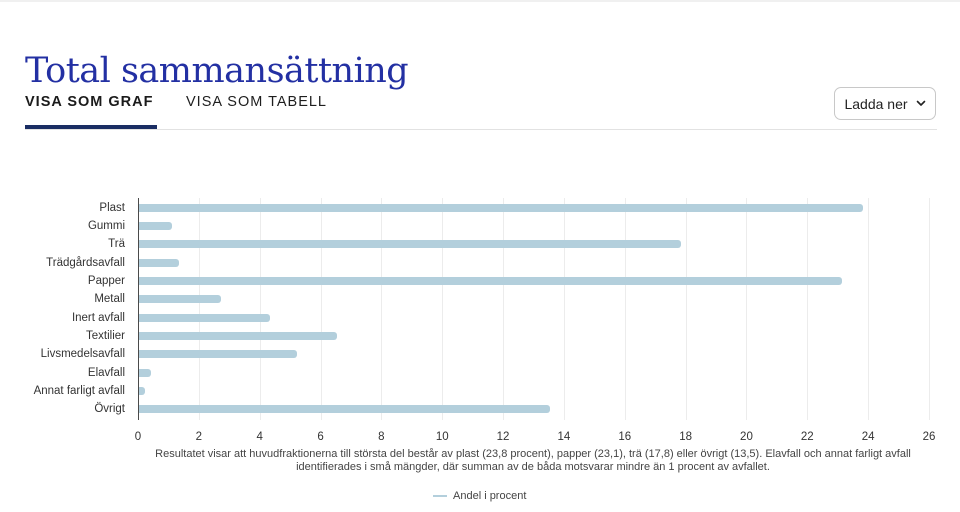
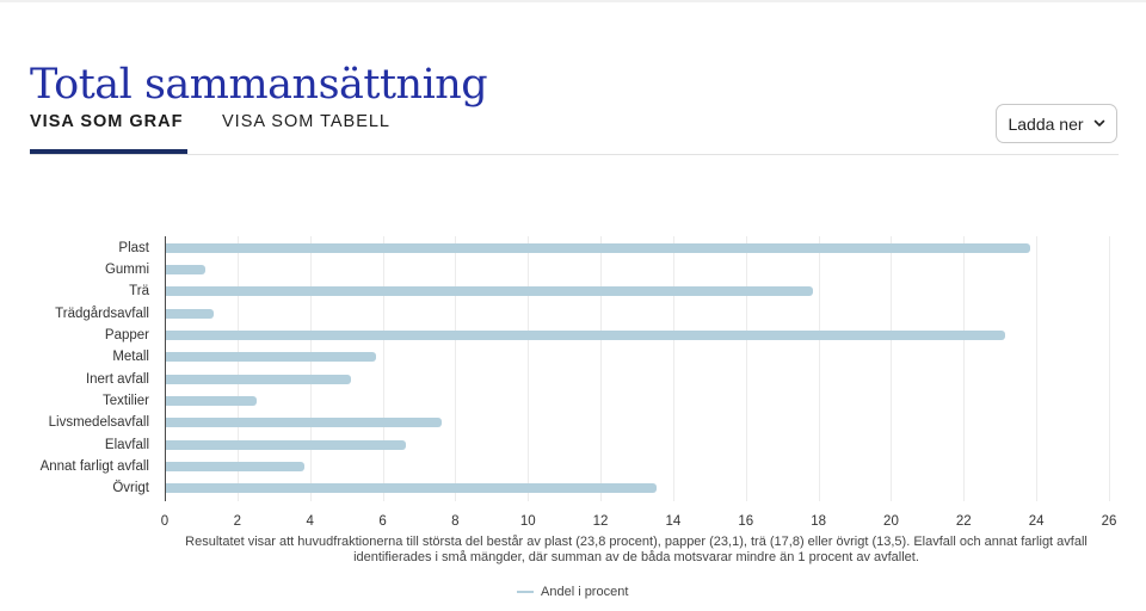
Metall: 2.7 -> 5.8
Inert avfall: 4.3 -> 5.1
Textilier: 6.5 -> 2.5
Livsmedelsavfall: 5.2 -> 7.6
Elavfall: 0.4 -> 6.6
Annat farligt avfall: 0.2 -> 3.8
